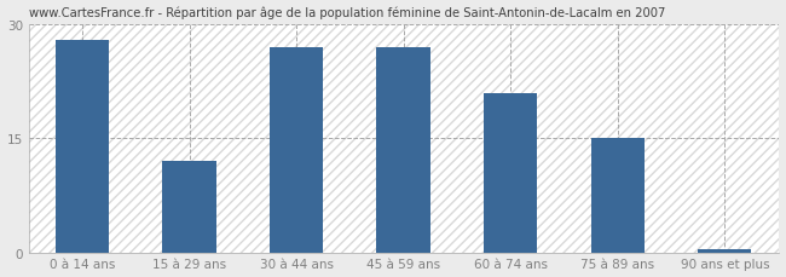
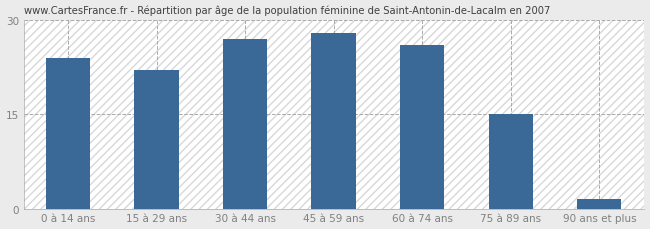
0 à 14 ans: 28.0 -> 24.0
15 à 29 ans: 12.0 -> 22.0
45 à 59 ans: 27.0 -> 28.0
60 à 74 ans: 21.0 -> 26.0
90 ans et plus: 0.4 -> 1.6
